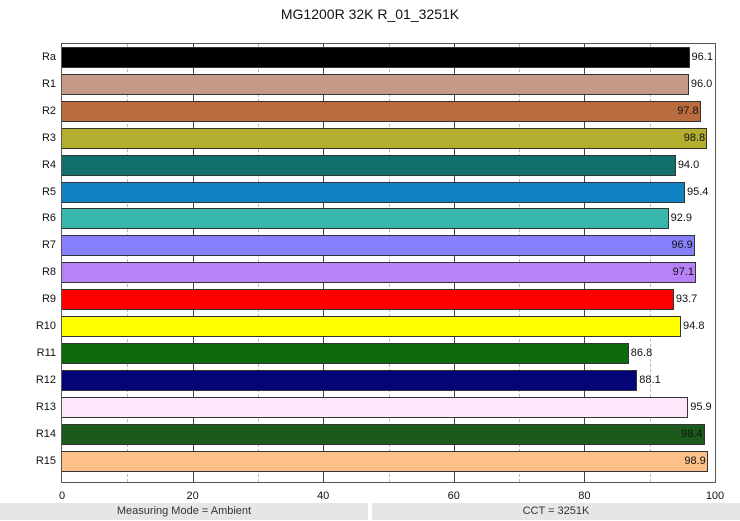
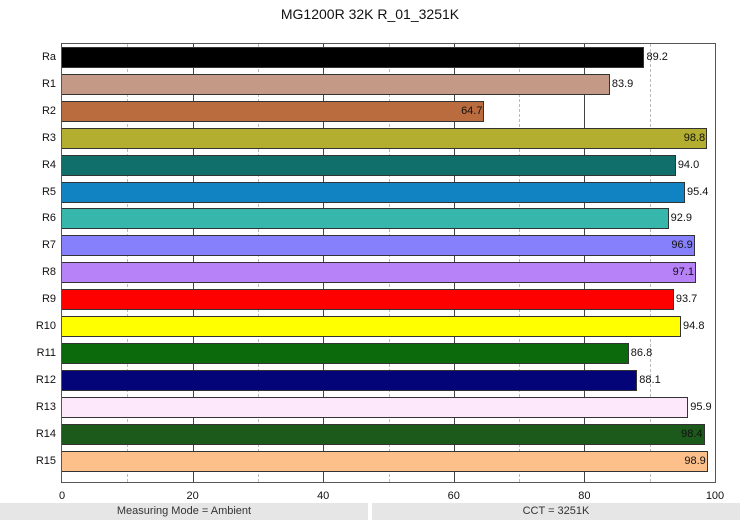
Ra: 96.1 -> 89.2
R1: 96.0 -> 83.9
R2: 97.8 -> 64.7
